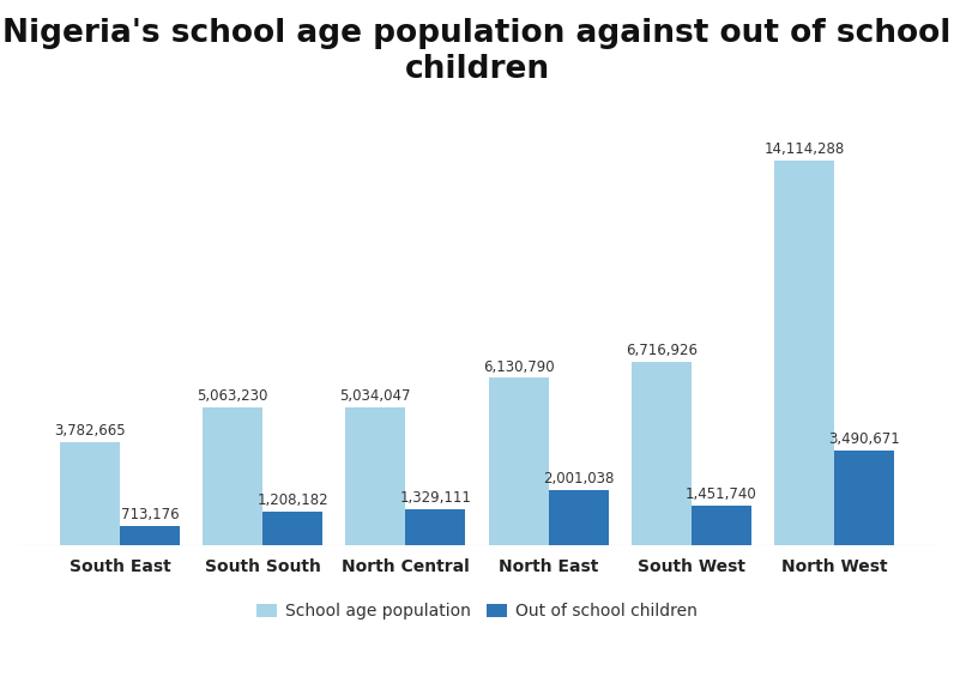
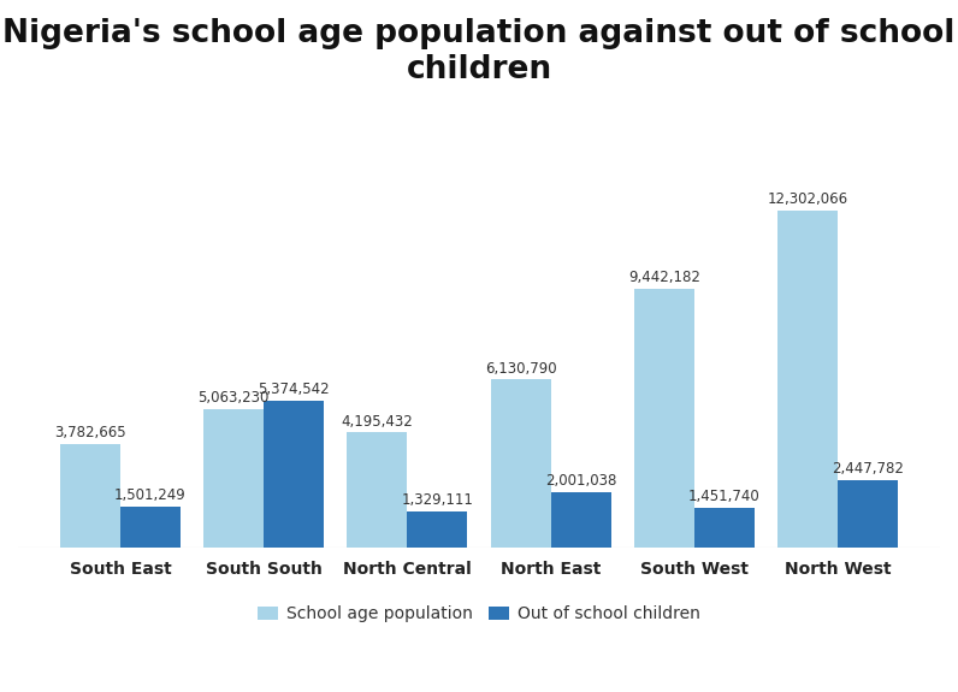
Out of school children/South East: 713,176 -> 1,501,249
Out of school children/South South: 1,208,182 -> 5,374,542
School age population/North Central: 5,034,047 -> 4,195,432
School age population/South West: 6,716,926 -> 9,442,182
School age population/North West: 14,114,288 -> 12,302,066
Out of school children/North West: 3,490,671 -> 2,447,782
